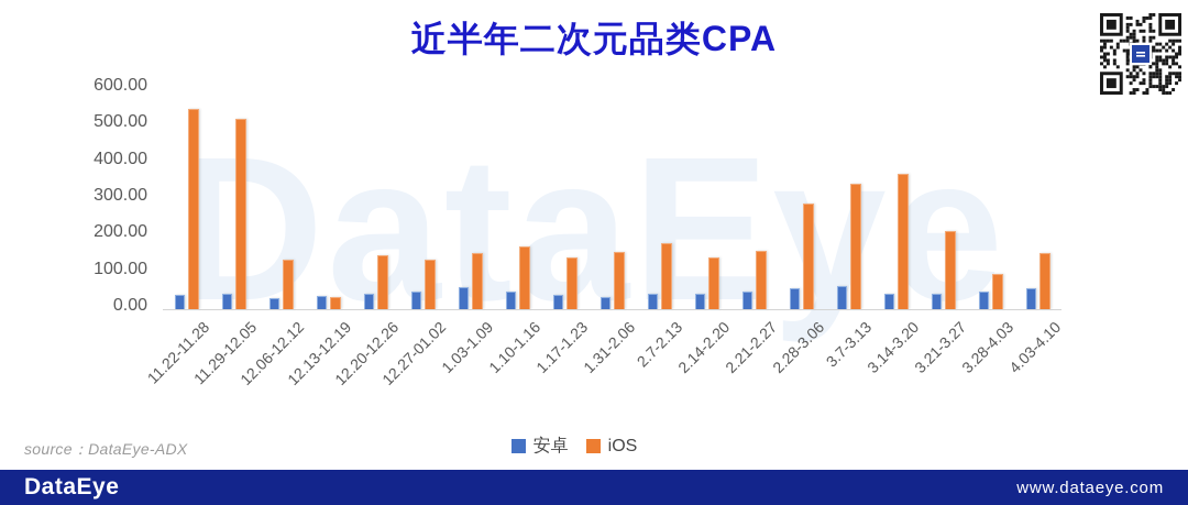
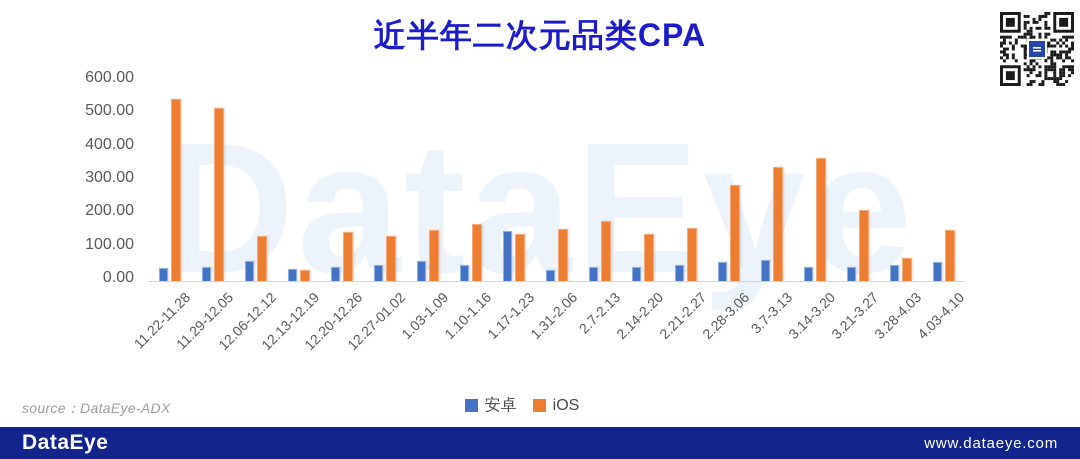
安卓/12.06-12.12: 30 -> 60
安卓/1.17-1.23: 40 -> 150
iOS/3.28-4.03: 100 -> 70
